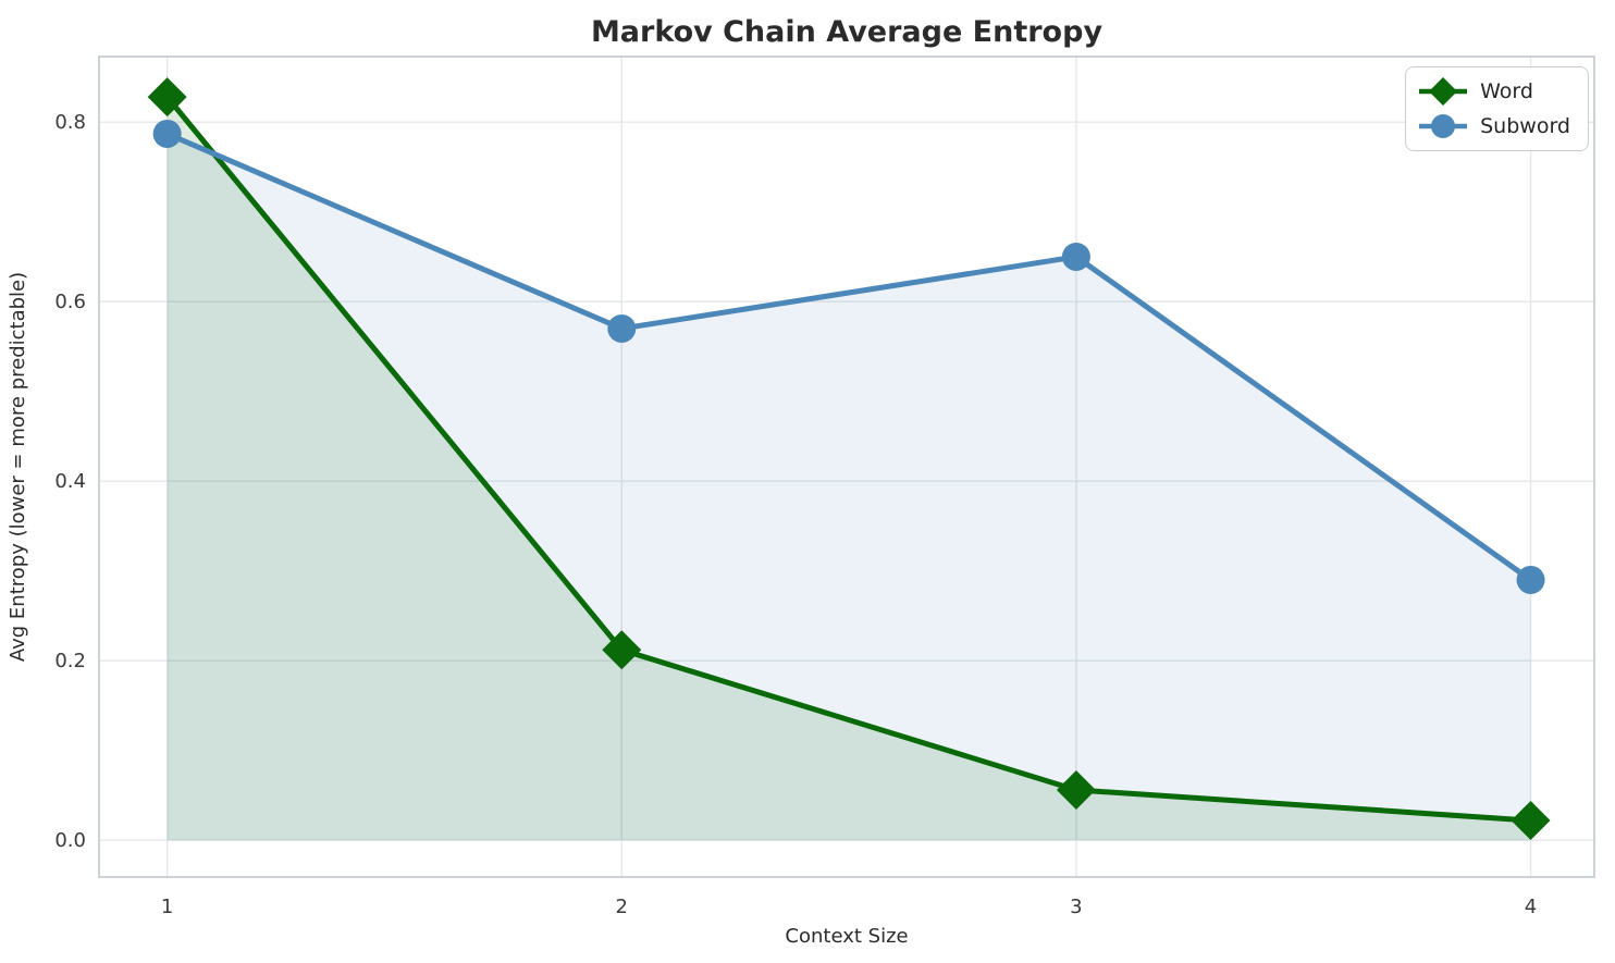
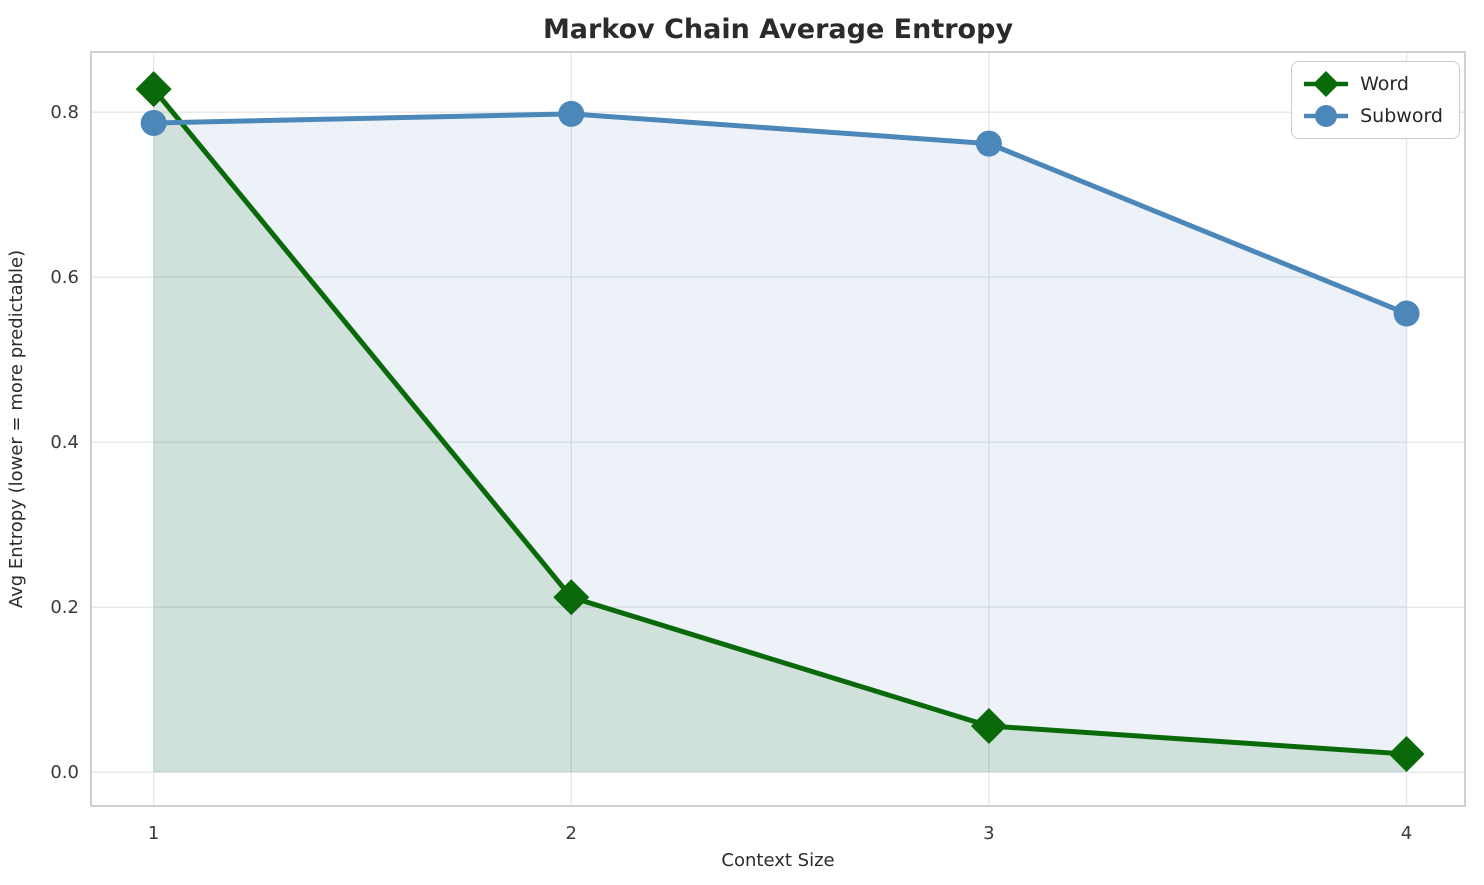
Subword/2: 0.57 -> 0.80
Subword/3: 0.65 -> 0.76
Subword/4: 0.29 -> 0.56
